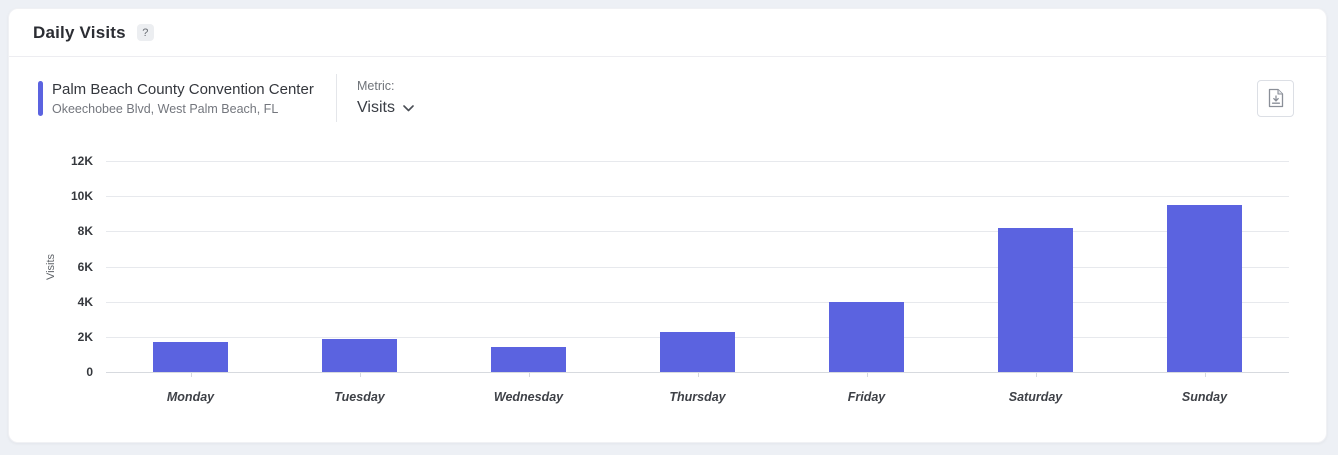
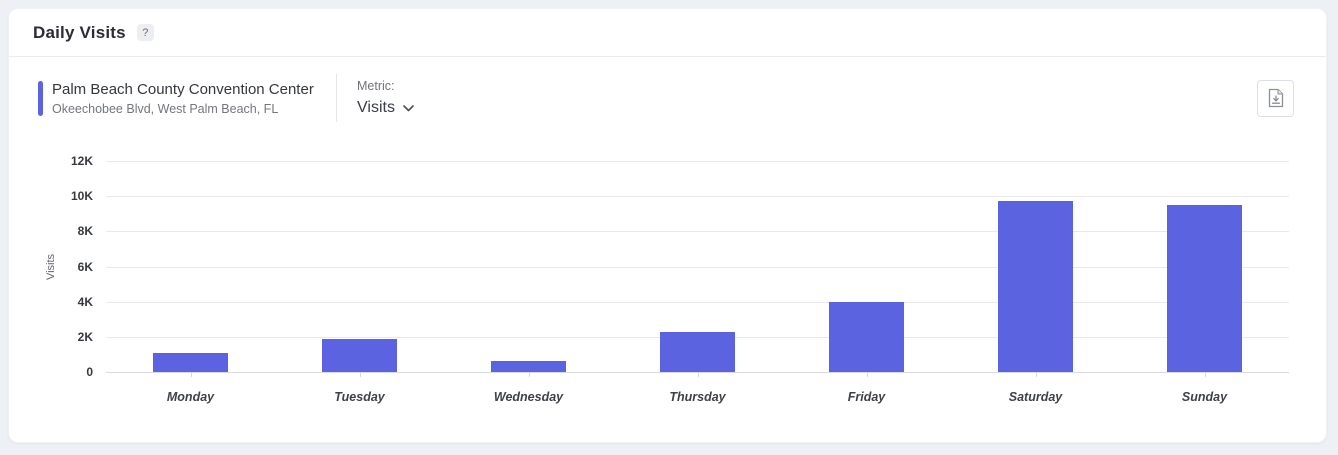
Monday: 1.7K -> 1.1K
Wednesday: 1.4K -> 0.6K
Saturday: 8.2K -> 9.7K
